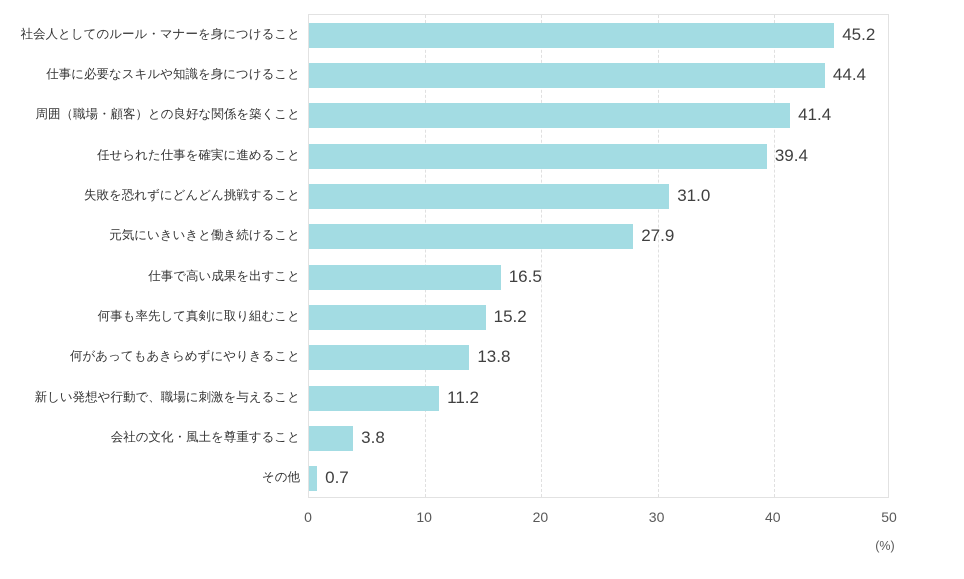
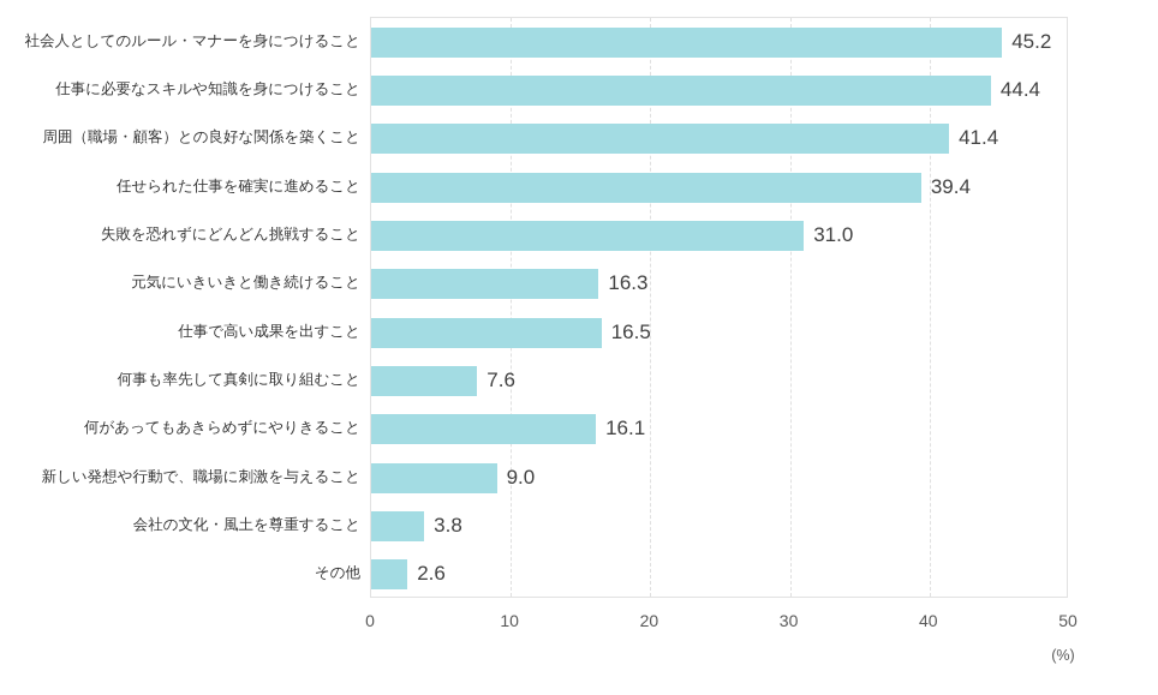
元気にいきいきと働き続けること: 27.9 -> 16.3
何事も率先して真剣に取り組むこと: 15.2 -> 7.6
何があってもあきらめずにやりきること: 13.8 -> 16.1
新しい発想や行動で、職場に刺激を与えること: 11.2 -> 9.0
その他: 0.7 -> 2.6
